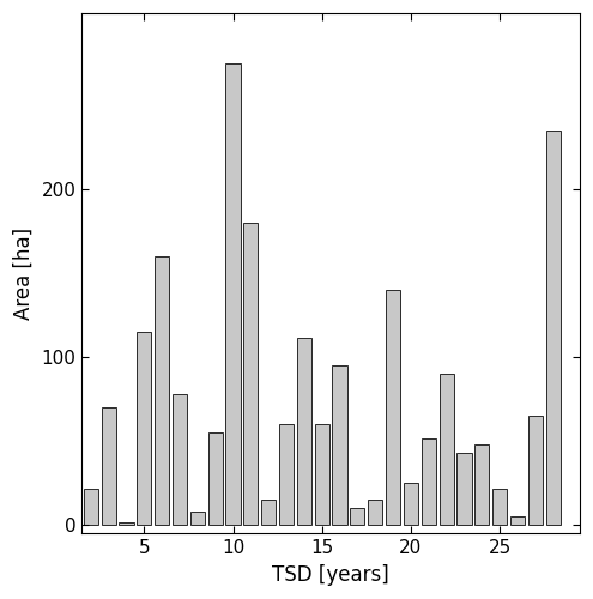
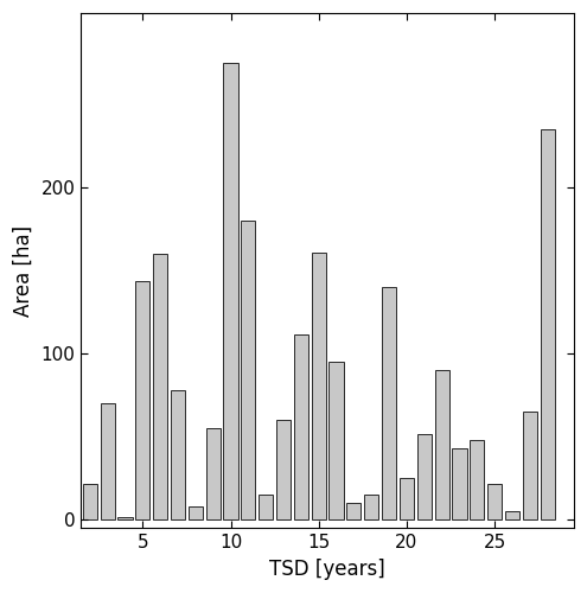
5: 115 -> 144
15: 60 -> 161
